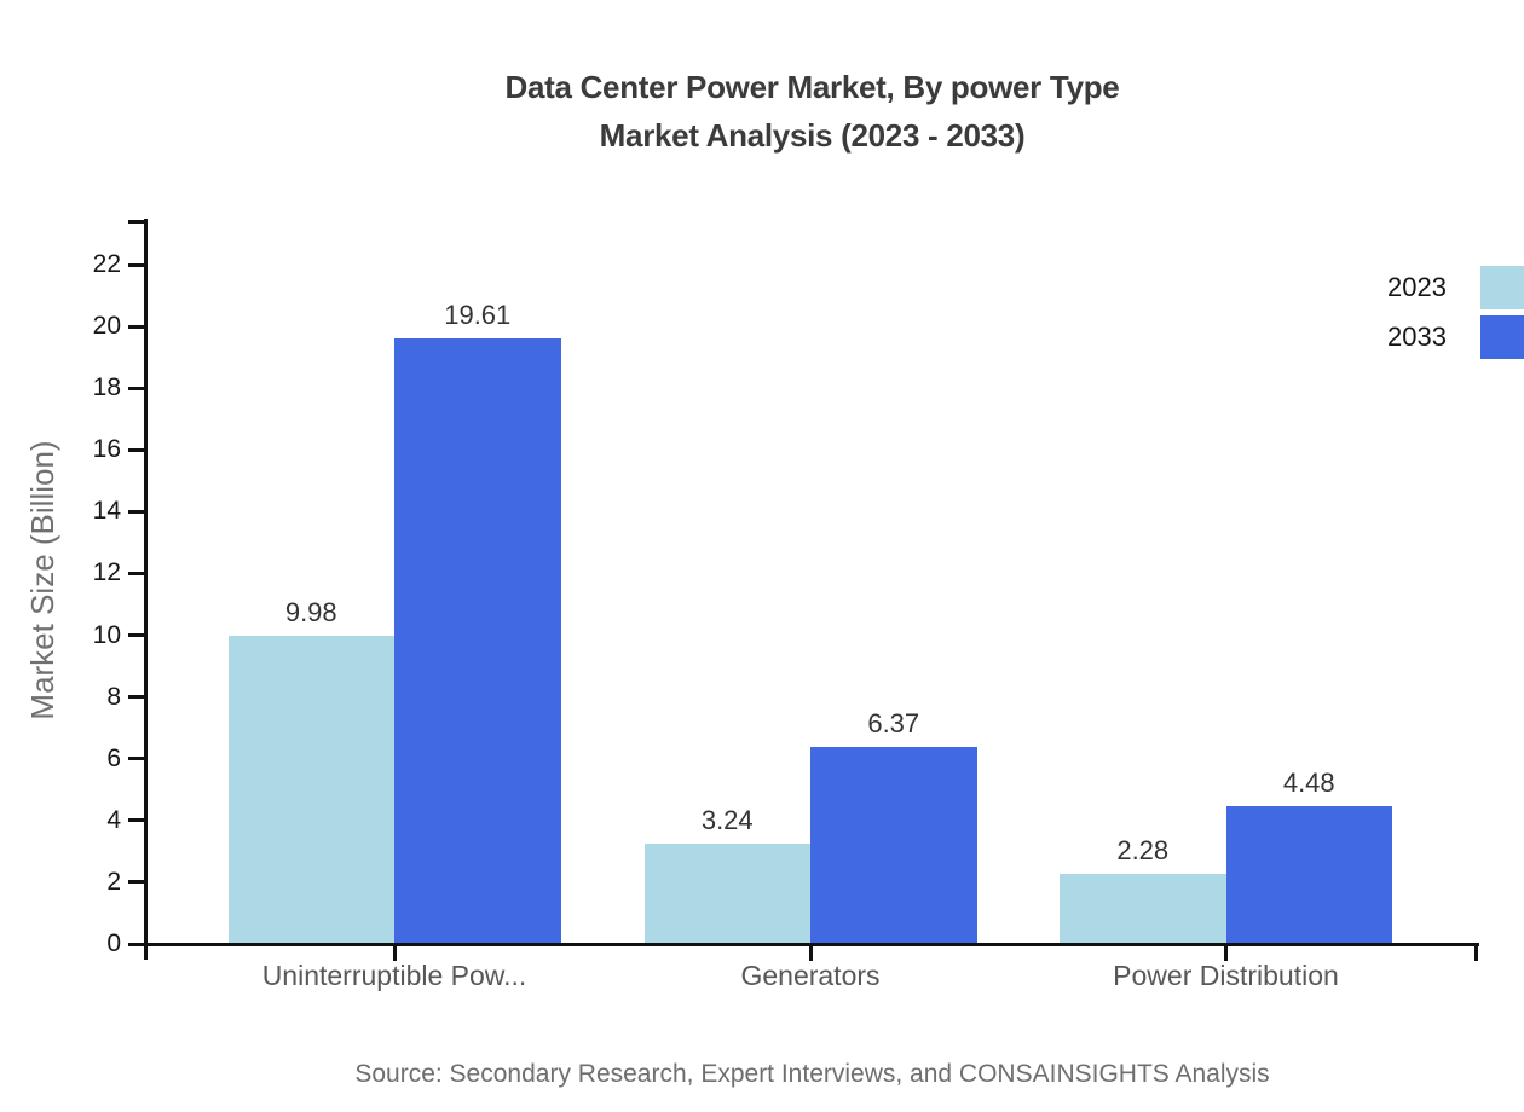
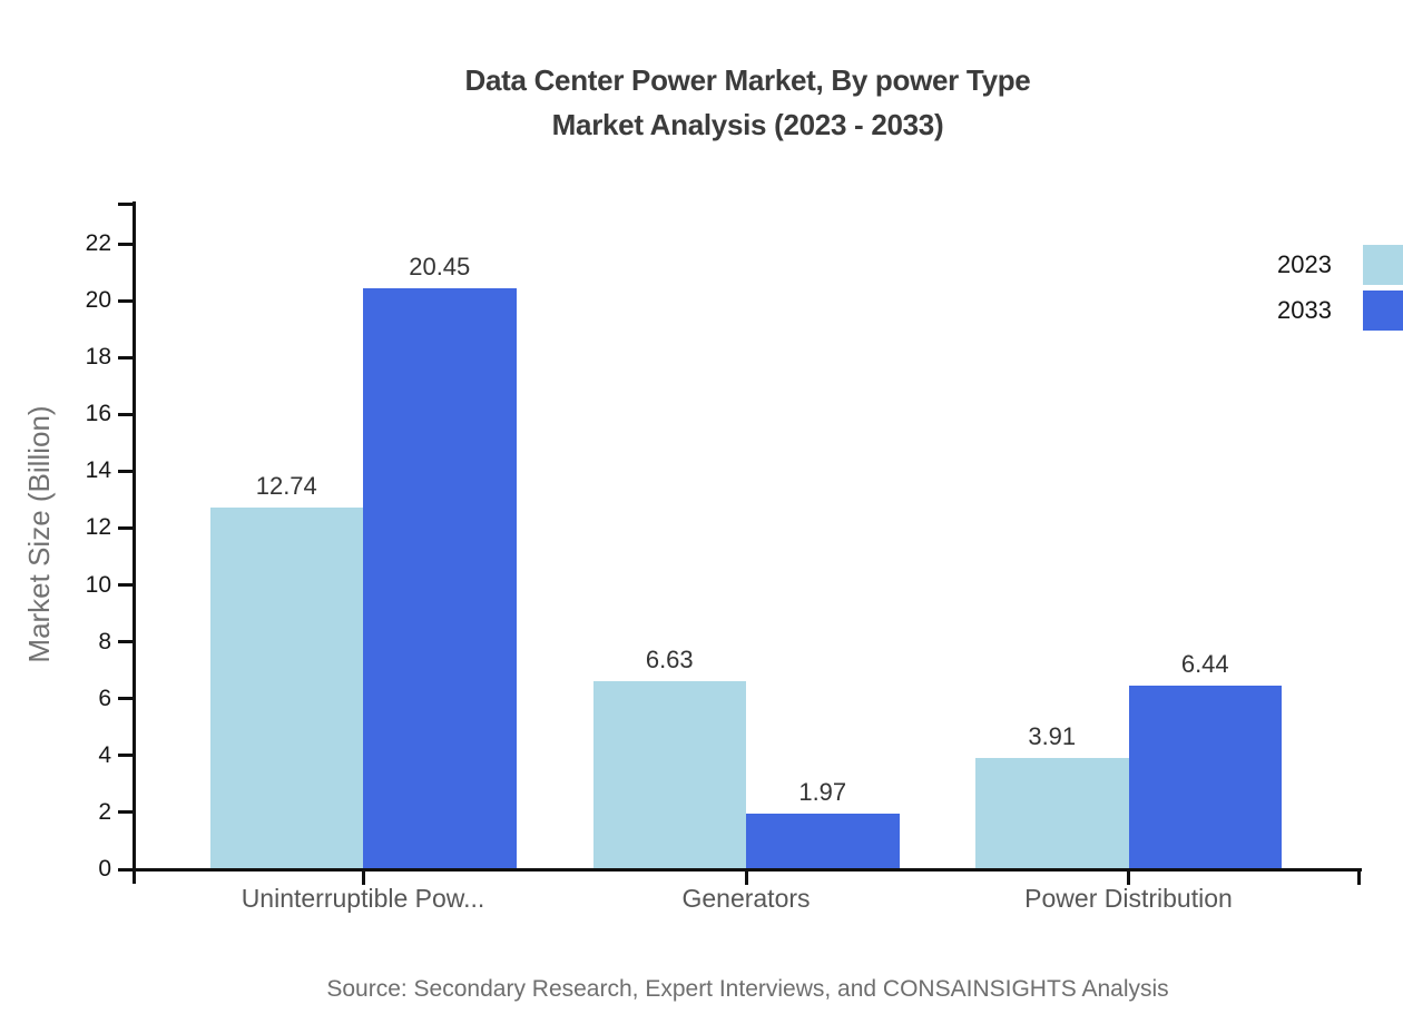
2023/Uninterruptible Pow...: 9.98 -> 12.74
2033/Uninterruptible Pow...: 19.61 -> 20.45
2023/Generators: 3.24 -> 6.63
2033/Generators: 6.37 -> 1.97
2023/Power Distribution: 2.28 -> 3.91
2033/Power Distribution: 4.48 -> 6.44
